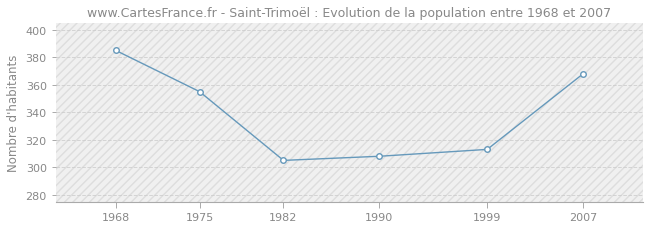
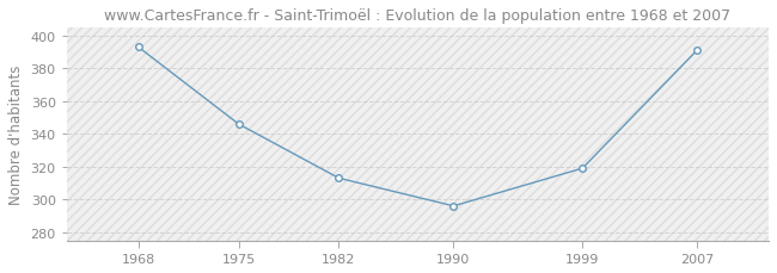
1968: 385 -> 393
1975: 355 -> 346
1982: 305 -> 313
1990: 308 -> 296
1999: 313 -> 319
2007: 368 -> 391
